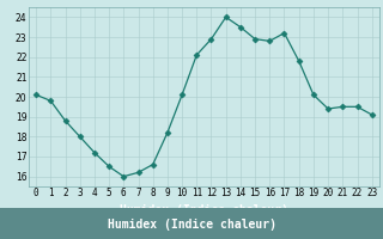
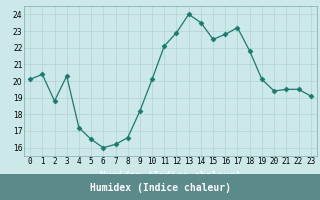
1: 19.8 -> 20.4
3: 18.0 -> 20.3
15: 22.9 -> 22.5
